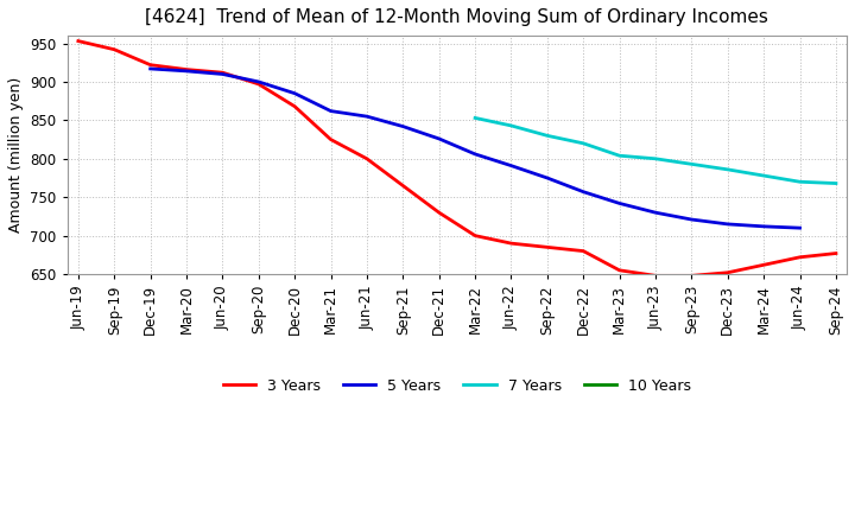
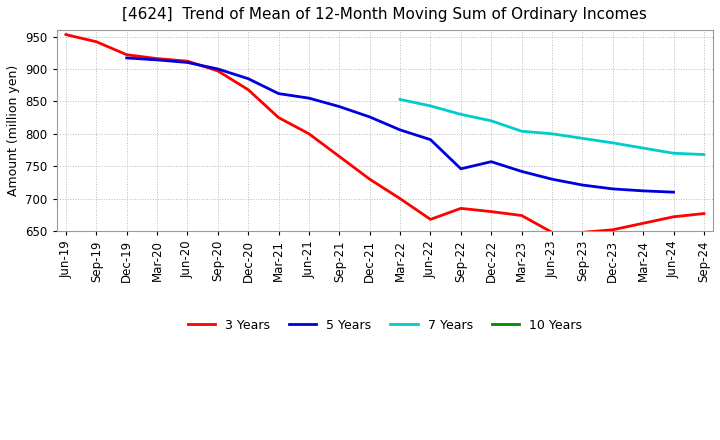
3 Years/Jun-22: 690 -> 668
5 Years/Sep-22: 775 -> 746
3 Years/Mar-23: 655 -> 674
